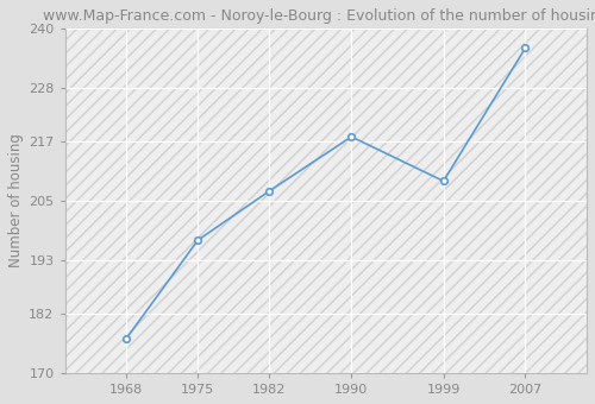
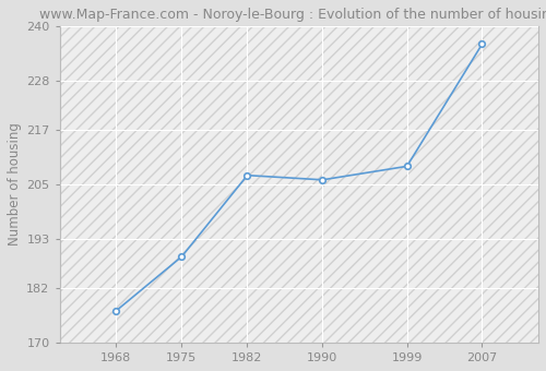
1975: 197 -> 189
1990: 218 -> 206
